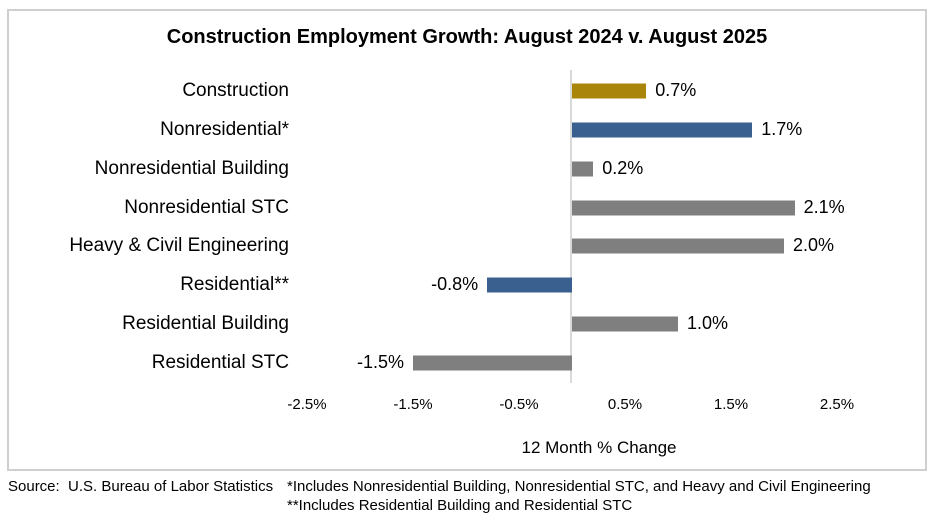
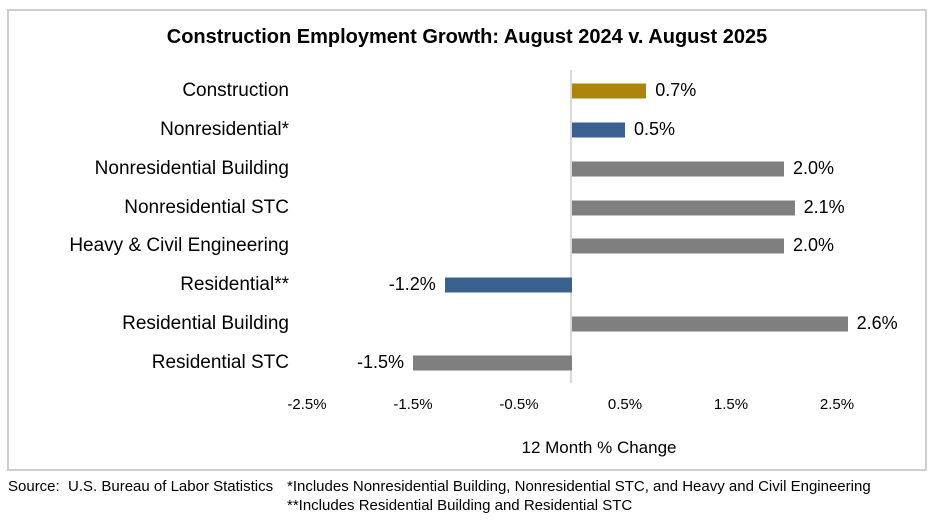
Nonresidential*: 1.7% -> 0.5%
Nonresidential Building: 0.2% -> 2.0%
Residential**: -0.8% -> -1.2%
Residential Building: 1.0% -> 2.6%
